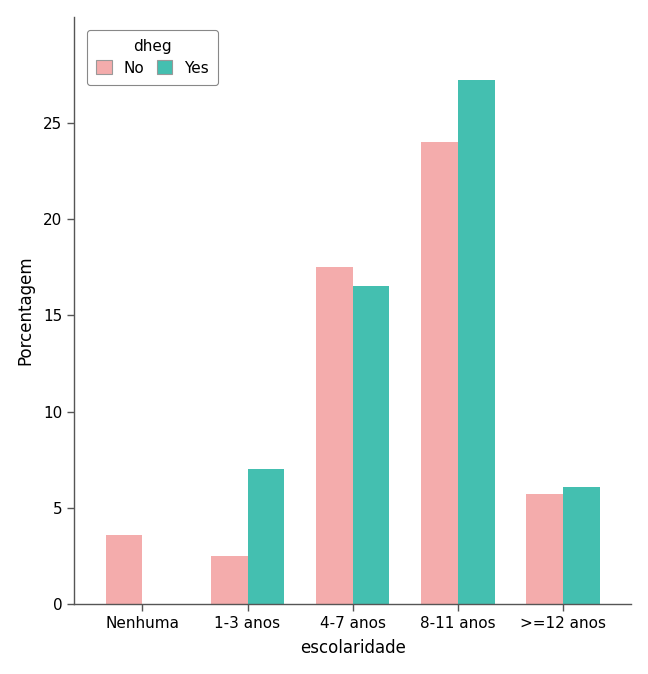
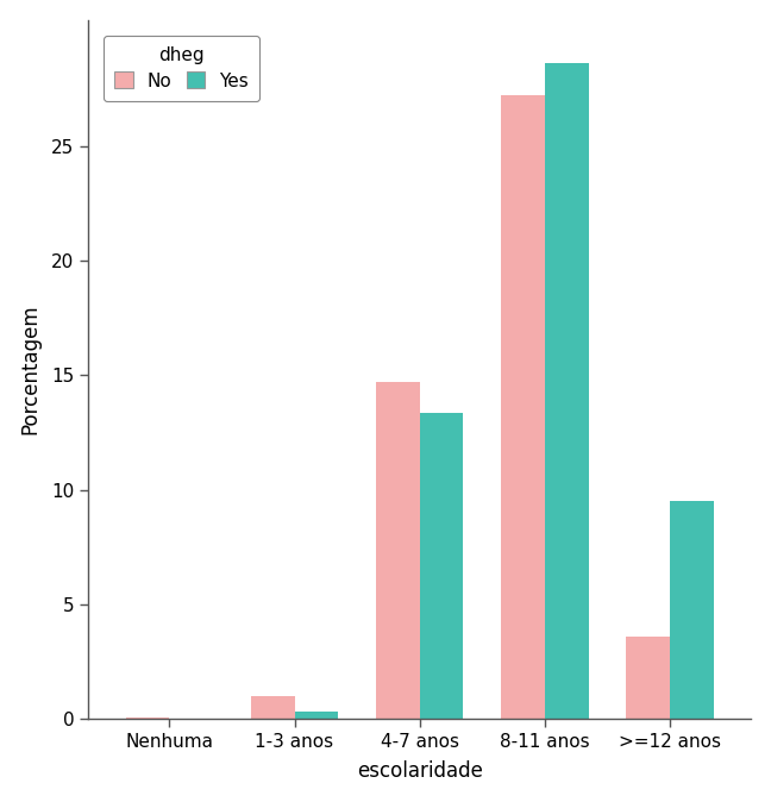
No/Nenhuma: 3.6 -> 0.1
No/1-3 anos: 2.5 -> 1.0
Yes/1-3 anos: 7.0 -> 0.3
No/4-7 anos: 17.5 -> 14.7
Yes/4-7 anos: 16.5 -> 13.3
No/8-11 anos: 24.0 -> 27.2
Yes/8-11 anos: 27.2 -> 28.6
No/>=12 anos: 5.7 -> 3.6
Yes/>=12 anos: 6.1 -> 9.5
